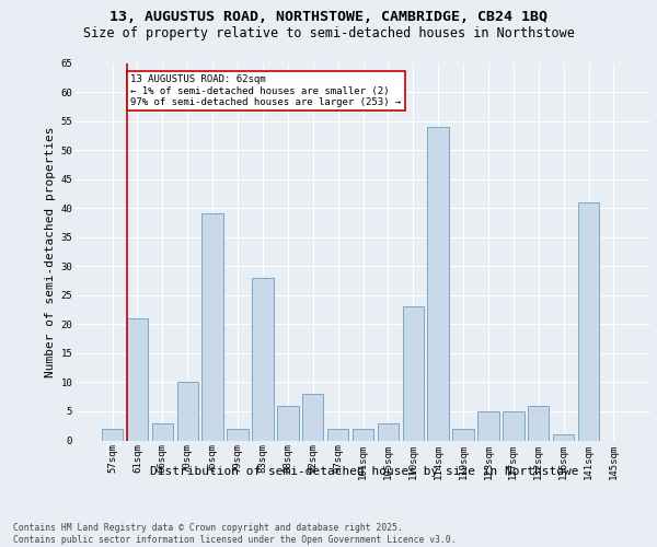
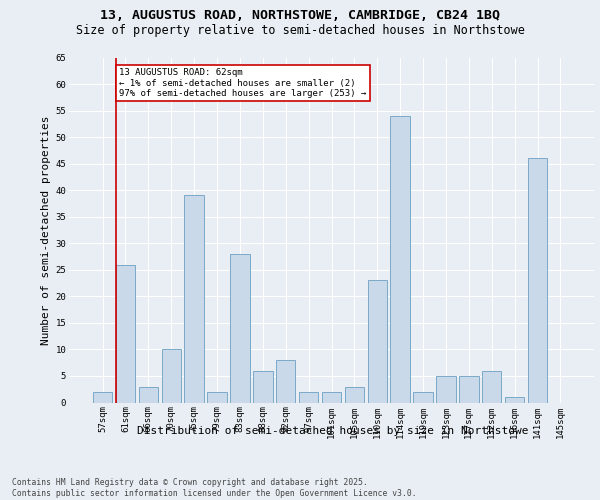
61sqm: 21 -> 26
141sqm: 41 -> 46
